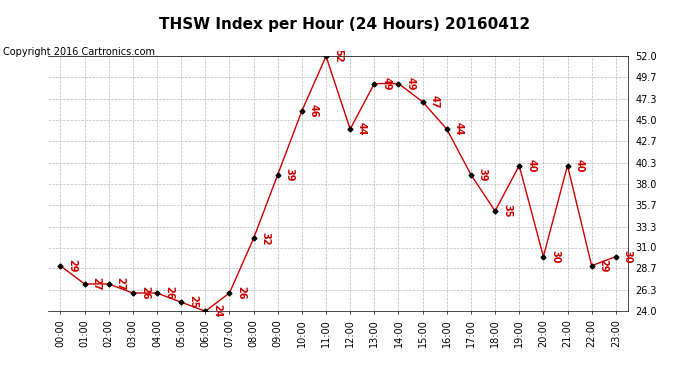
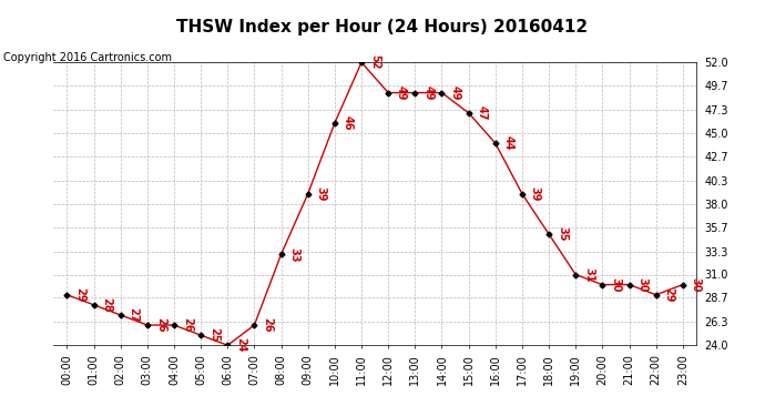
01:00: 27 -> 28
08:00: 32 -> 33
12:00: 44 -> 49
19:00: 40 -> 31
21:00: 40 -> 30
